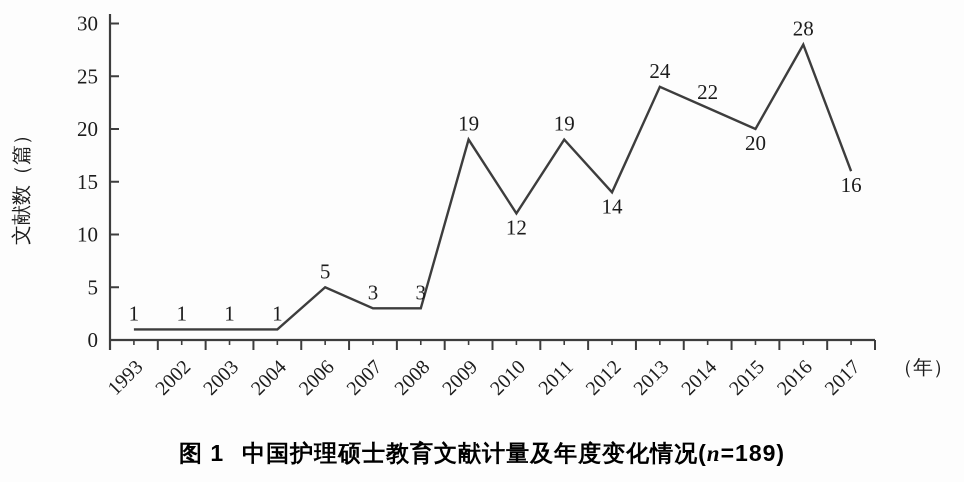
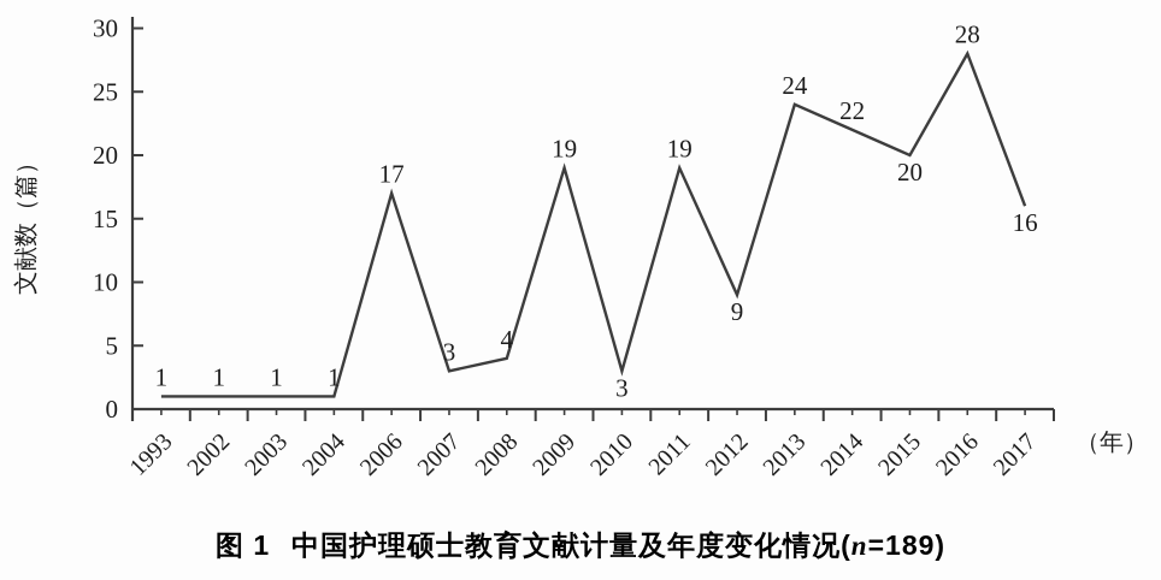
2006: 5 -> 17
2008: 3 -> 4
2010: 12 -> 3
2012: 14 -> 9
